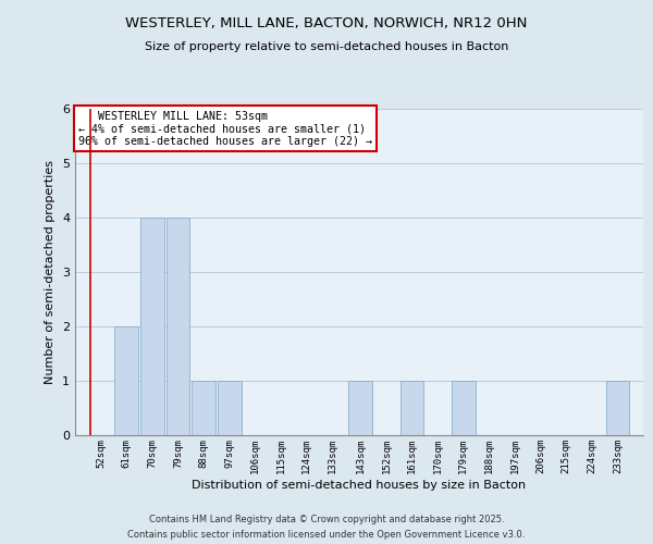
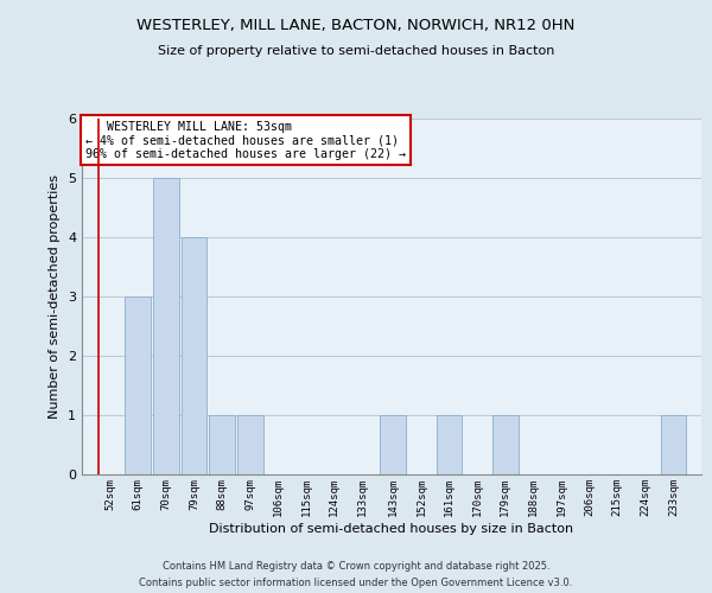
61sqm: 2 -> 3
70sqm: 4 -> 5
